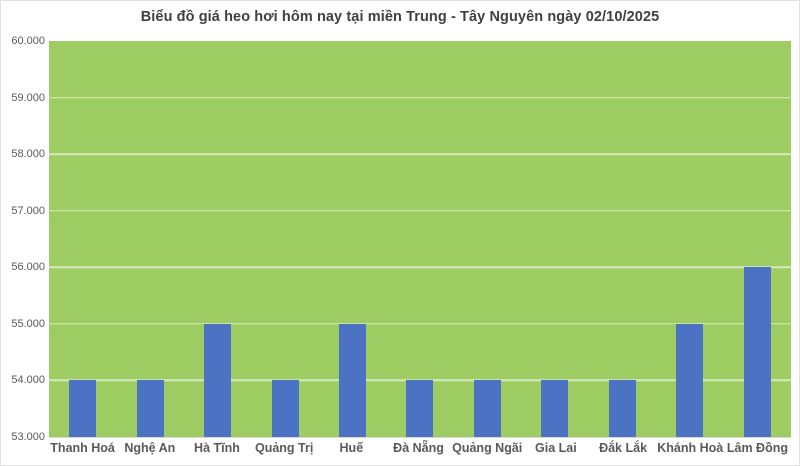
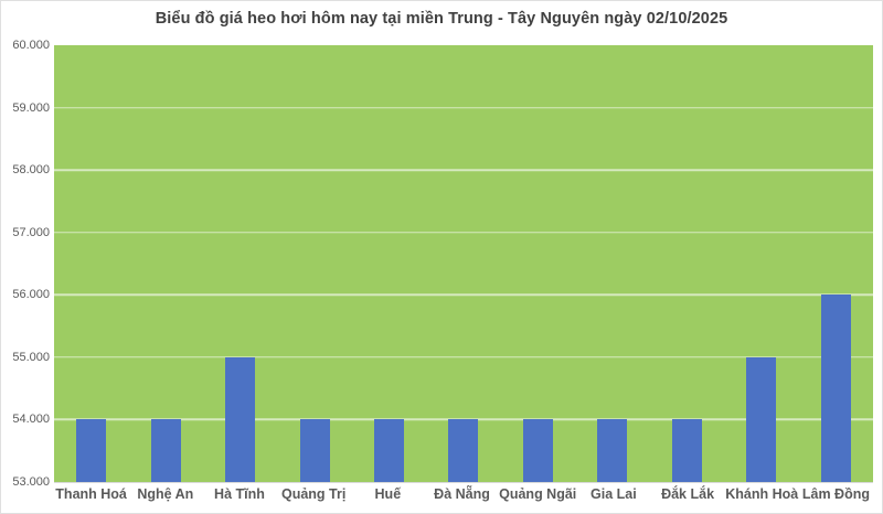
Huế: 55000 -> 54000
